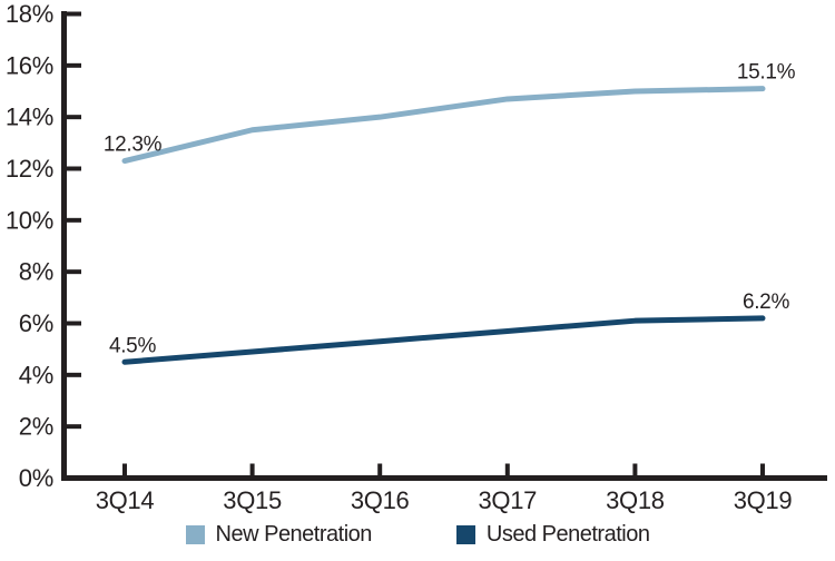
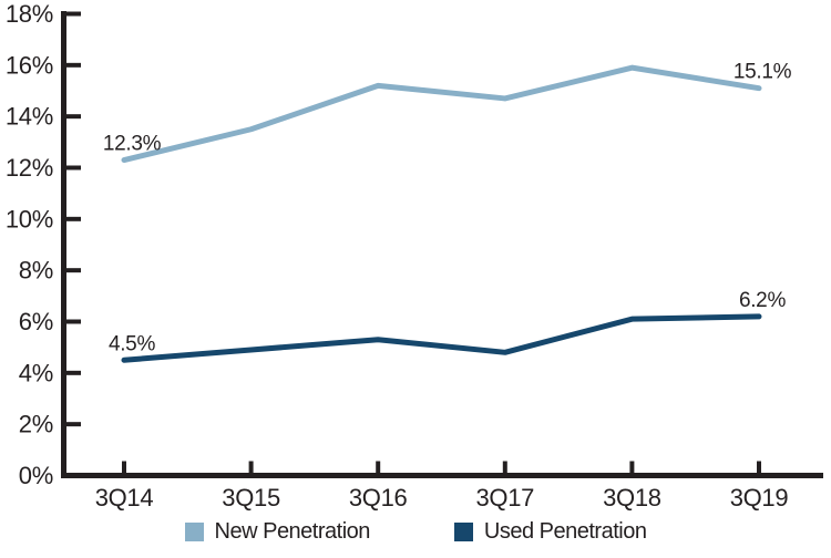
New Penetration/3Q16: 14.0% -> 15.2%
Used Penetration/3Q17: 5.7% -> 4.8%
New Penetration/3Q18: 15.0% -> 15.9%
